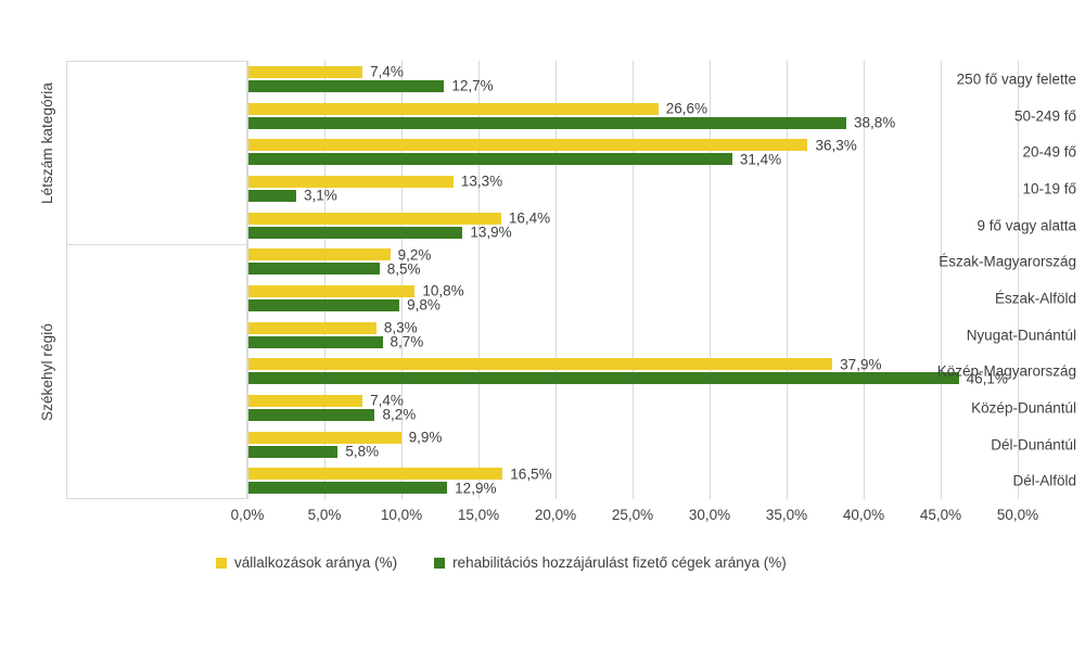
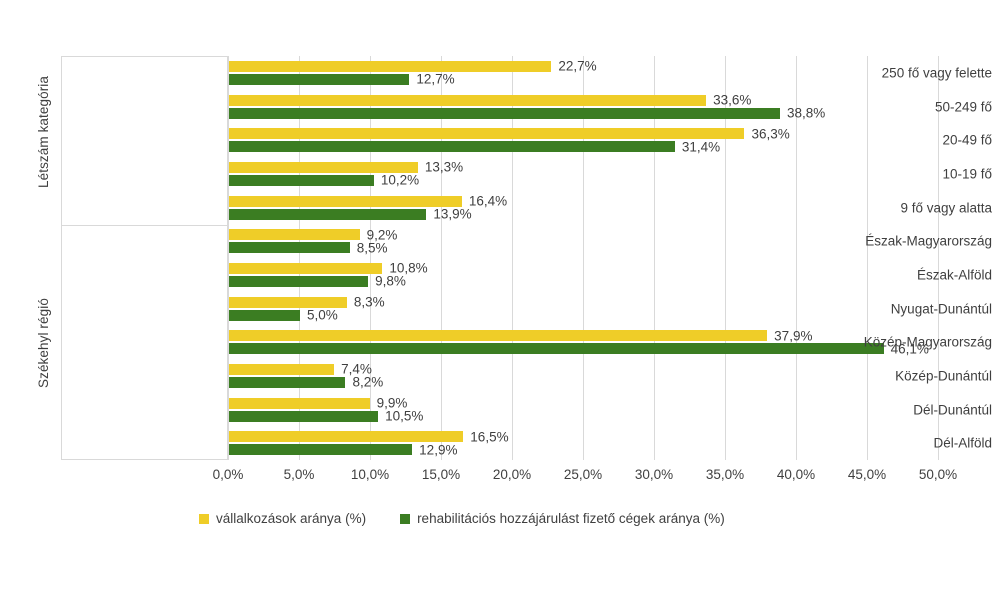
vállalkozások aránya (%)/250 fő vagy felette: 7,4% -> 22,7%
vállalkozások aránya (%)/50-249 fő: 26,6% -> 33,6%
rehabilitációs hozzájárulást fizető cégek aránya (%)/10-19 fő: 3,1% -> 10,2%
rehabilitációs hozzájárulást fizető cégek aránya (%)/Nyugat-Dunántúl: 8,7% -> 5,0%
rehabilitációs hozzájárulást fizető cégek aránya (%)/Dél-Dunántúl: 5,8% -> 10,5%
